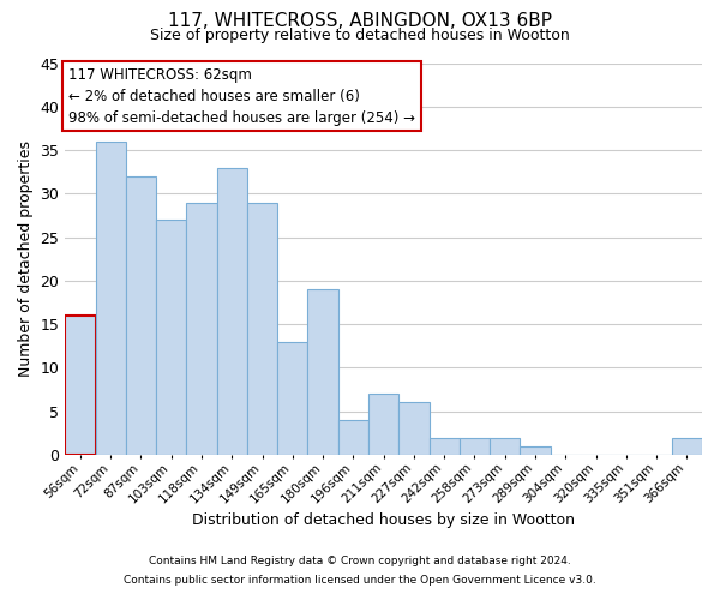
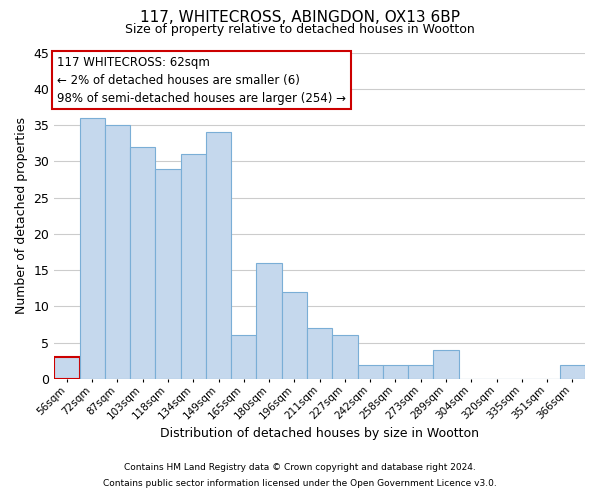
56sqm: 16 -> 3
87sqm: 32 -> 35
103sqm: 27 -> 32
134sqm: 33 -> 31
149sqm: 29 -> 34
165sqm: 13 -> 6
180sqm: 19 -> 16
196sqm: 4 -> 12
289sqm: 1 -> 4
